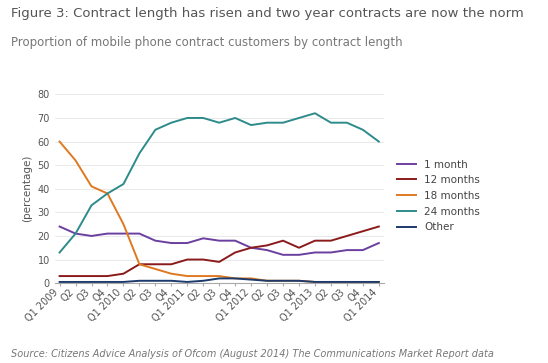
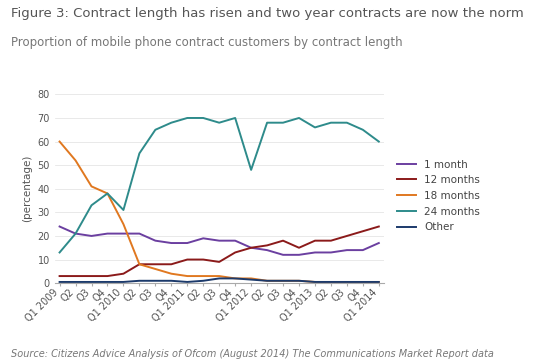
24 months/Q1 2010: 42 -> 31
24 months/Q1 2012: 67 -> 48
24 months/Q1 2013: 72 -> 66
